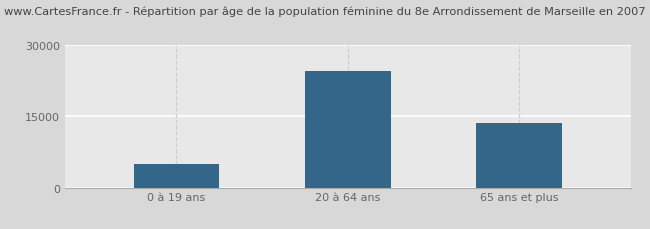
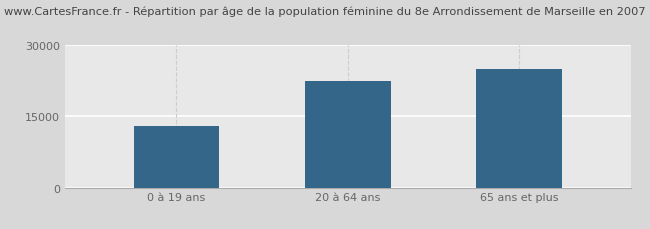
0 à 19 ans: 5000 -> 13000
20 à 64 ans: 24500 -> 22500
65 ans et plus: 13500 -> 25000
